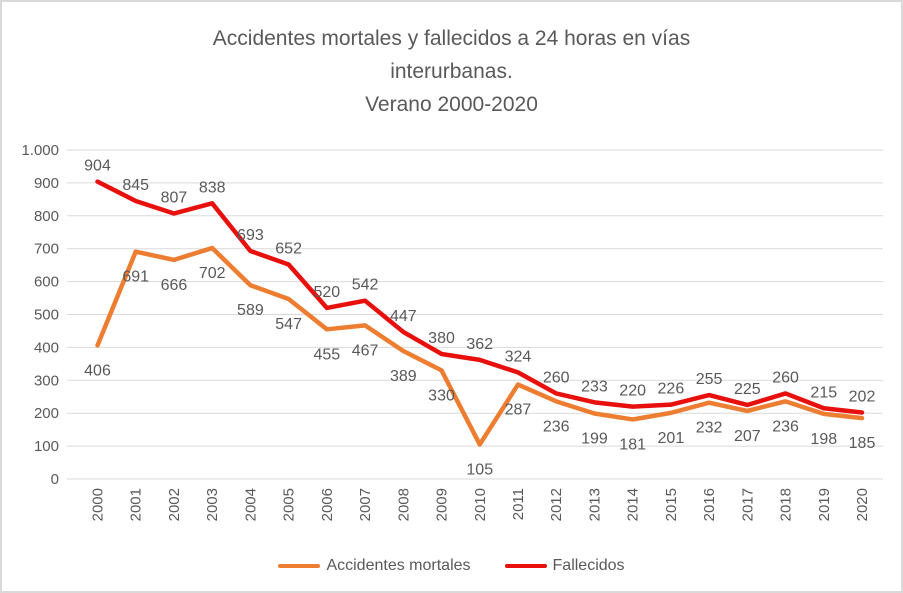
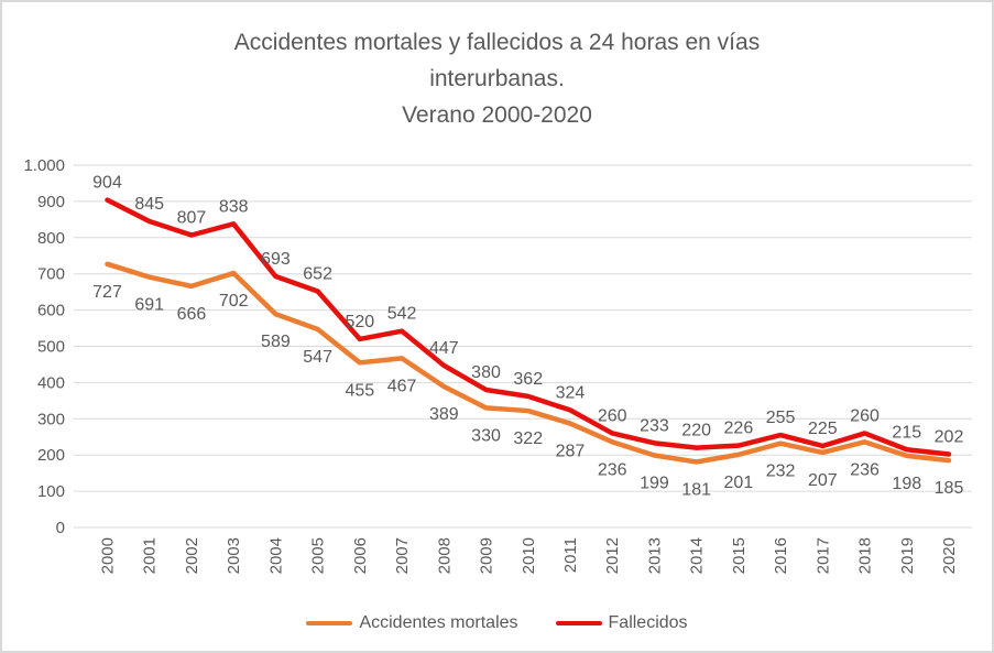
Accidentes mortales/2000: 406 -> 727
Accidentes mortales/2010: 105 -> 322
